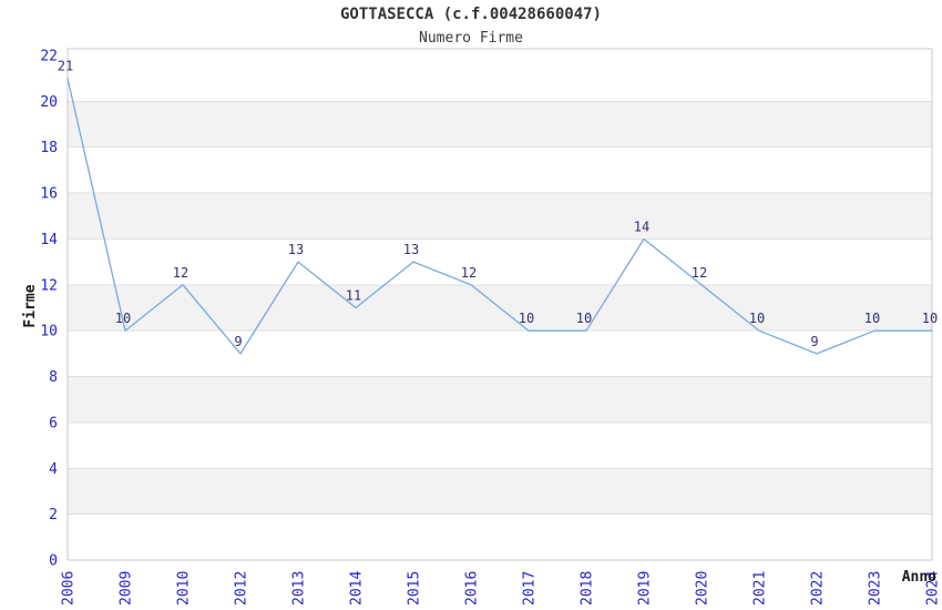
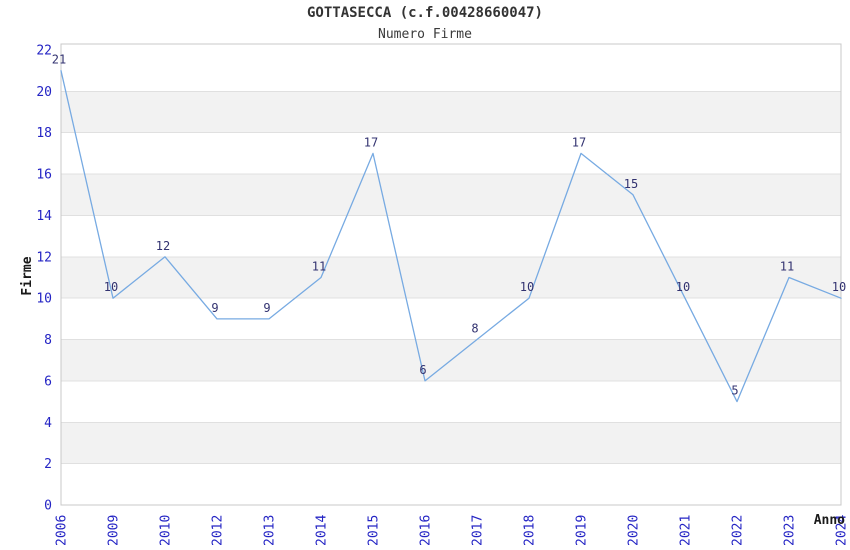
2013: 13 -> 9
2015: 13 -> 17
2016: 12 -> 6
2017: 10 -> 8
2019: 14 -> 17
2020: 12 -> 15
2022: 9 -> 5
2023: 10 -> 11
